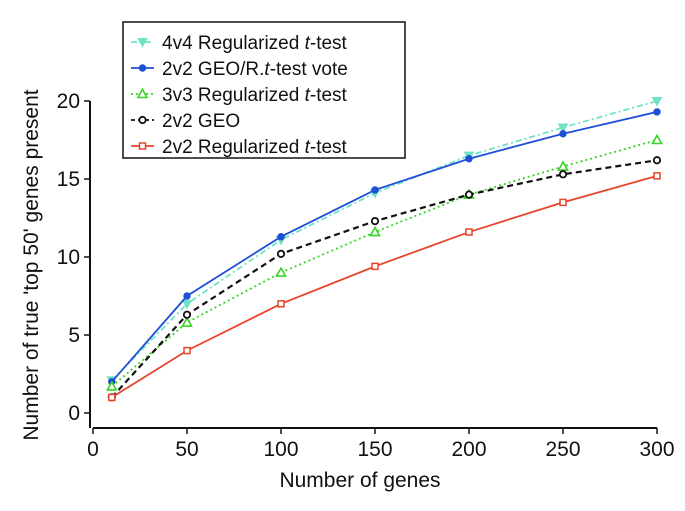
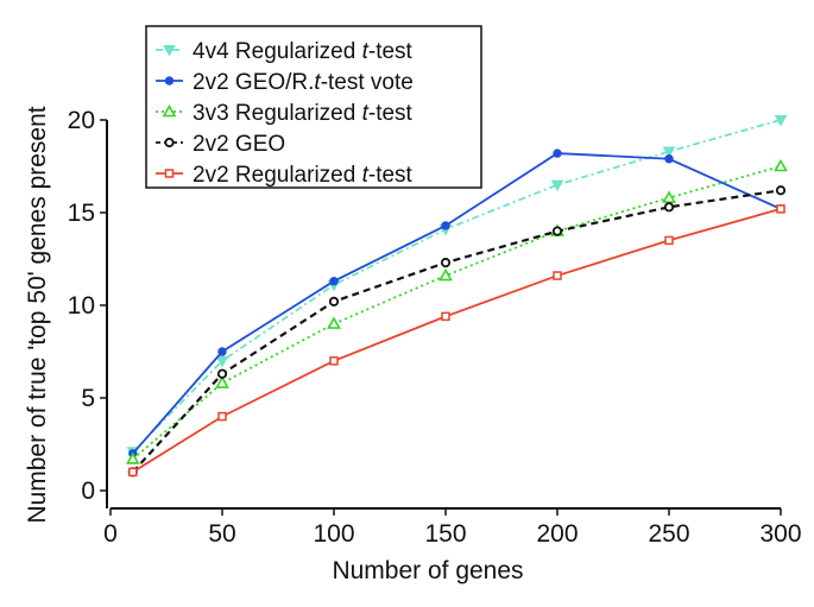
2v2 GEO/R.t-test vote/200: 16.3 -> 18.2
2v2 GEO/R.t-test vote/300: 19.3 -> 15.2
